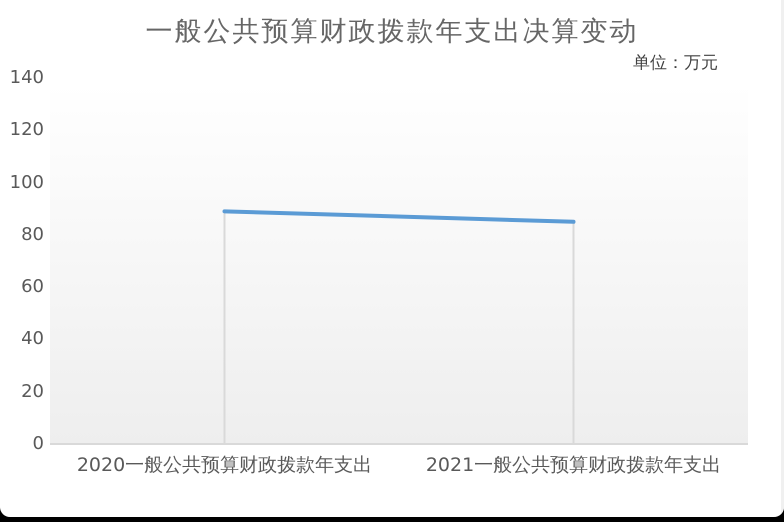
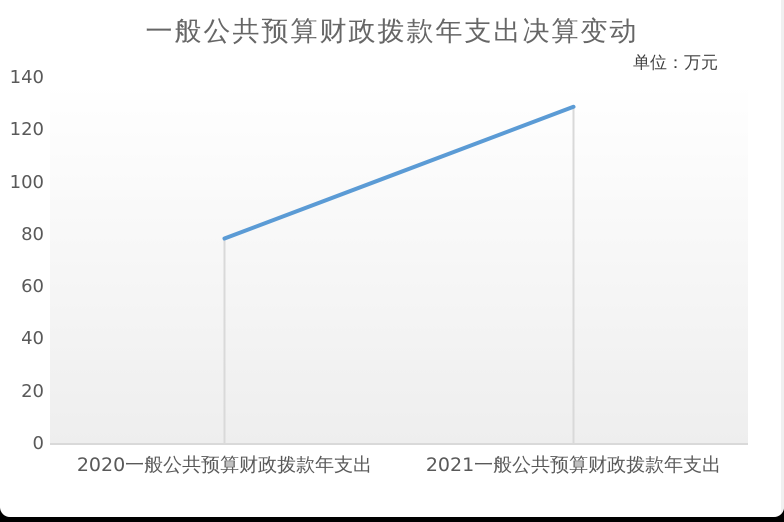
2020一般公共预算财政拨款年支出: 89 -> 79
2021一般公共预算财政拨款年支出: 85 -> 129
